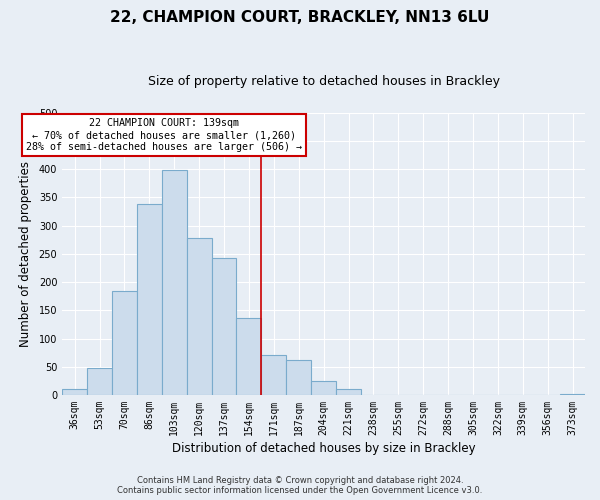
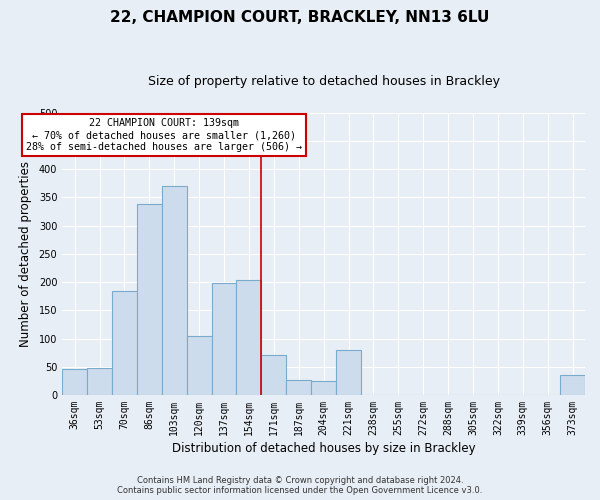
36sqm: 10 -> 46
103sqm: 398 -> 370
120sqm: 278 -> 104
137sqm: 242 -> 198
154sqm: 137 -> 204
187sqm: 62 -> 26
221sqm: 10 -> 80
373sqm: 2 -> 36
